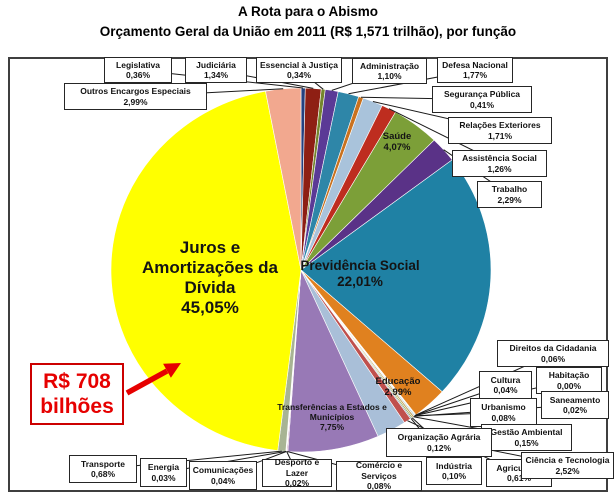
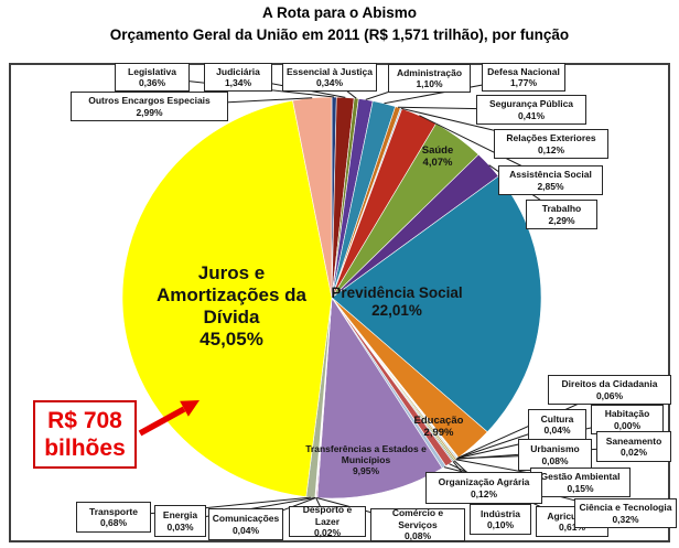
Relações Exteriores: 1,71% -> 0,12%
Assistência Social: 1,26% -> 2,85%
Ciência e Tecnologia: 2,52% -> 0,32%
Transferências a Estados e Municípios: 7,75% -> 9,95%
